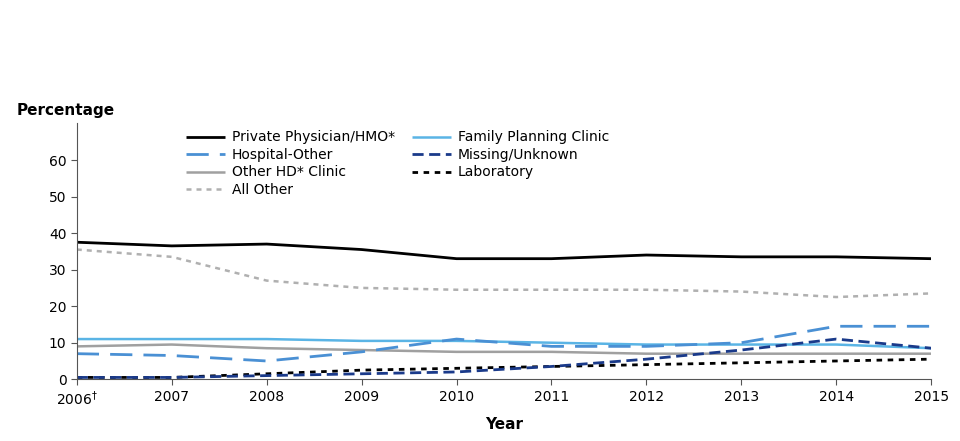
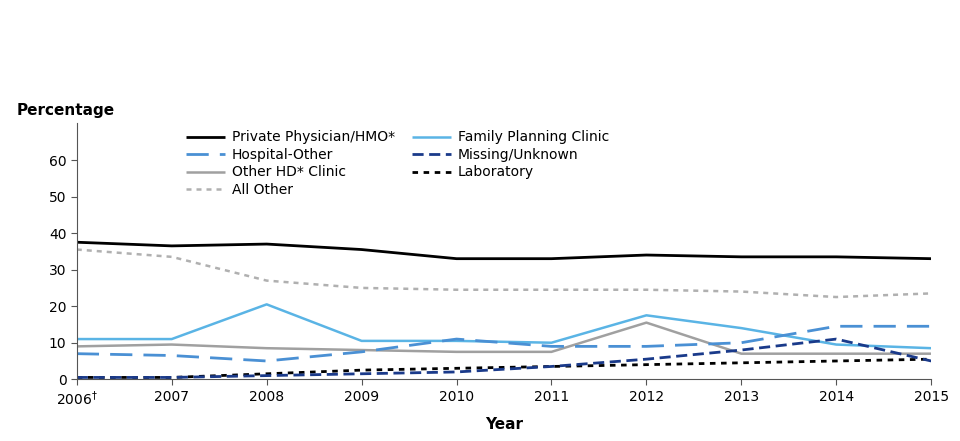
Family Planning Clinic/2008: 11.0 -> 20.5
Other HD* Clinic/2012: 7.0 -> 15.5
Family Planning Clinic/2012: 9.5 -> 17.5
Family Planning Clinic/2013: 9.5 -> 14.0
Missing/Unknown/2015: 8.5 -> 5.0
